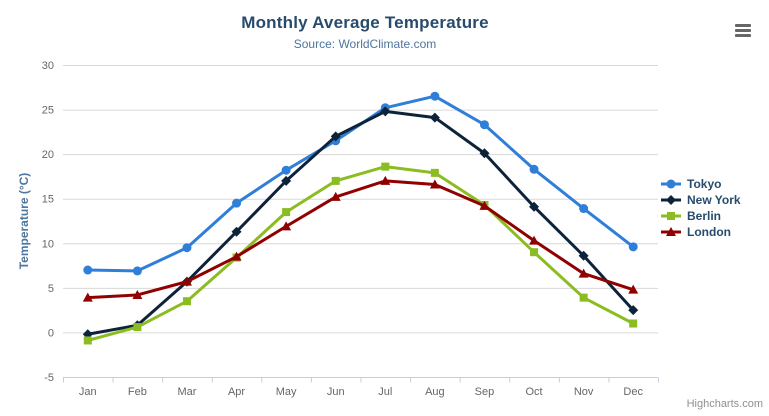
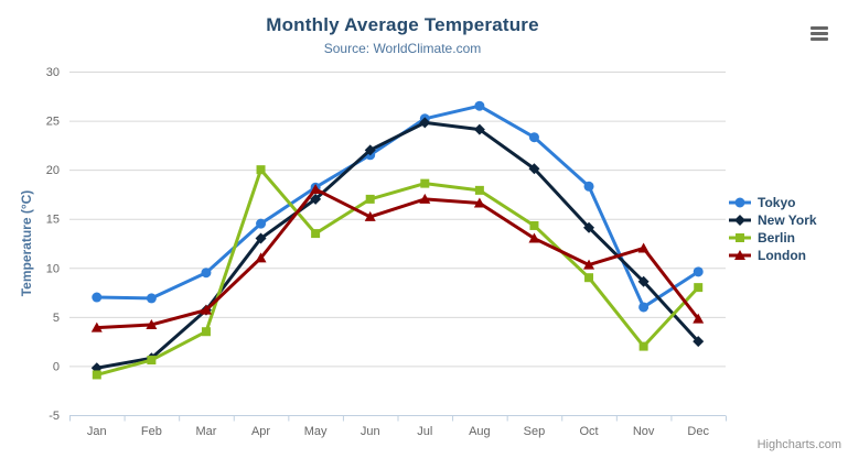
New York/Apr: 11 -> 13
Berlin/Apr: 8 -> 20
London/Apr: 8 -> 11
London/May: 12 -> 18
London/Sep: 14 -> 13
Tokyo/Nov: 14 -> 6
Berlin/Nov: 4 -> 2
London/Nov: 7 -> 12
Berlin/Dec: 1 -> 8
